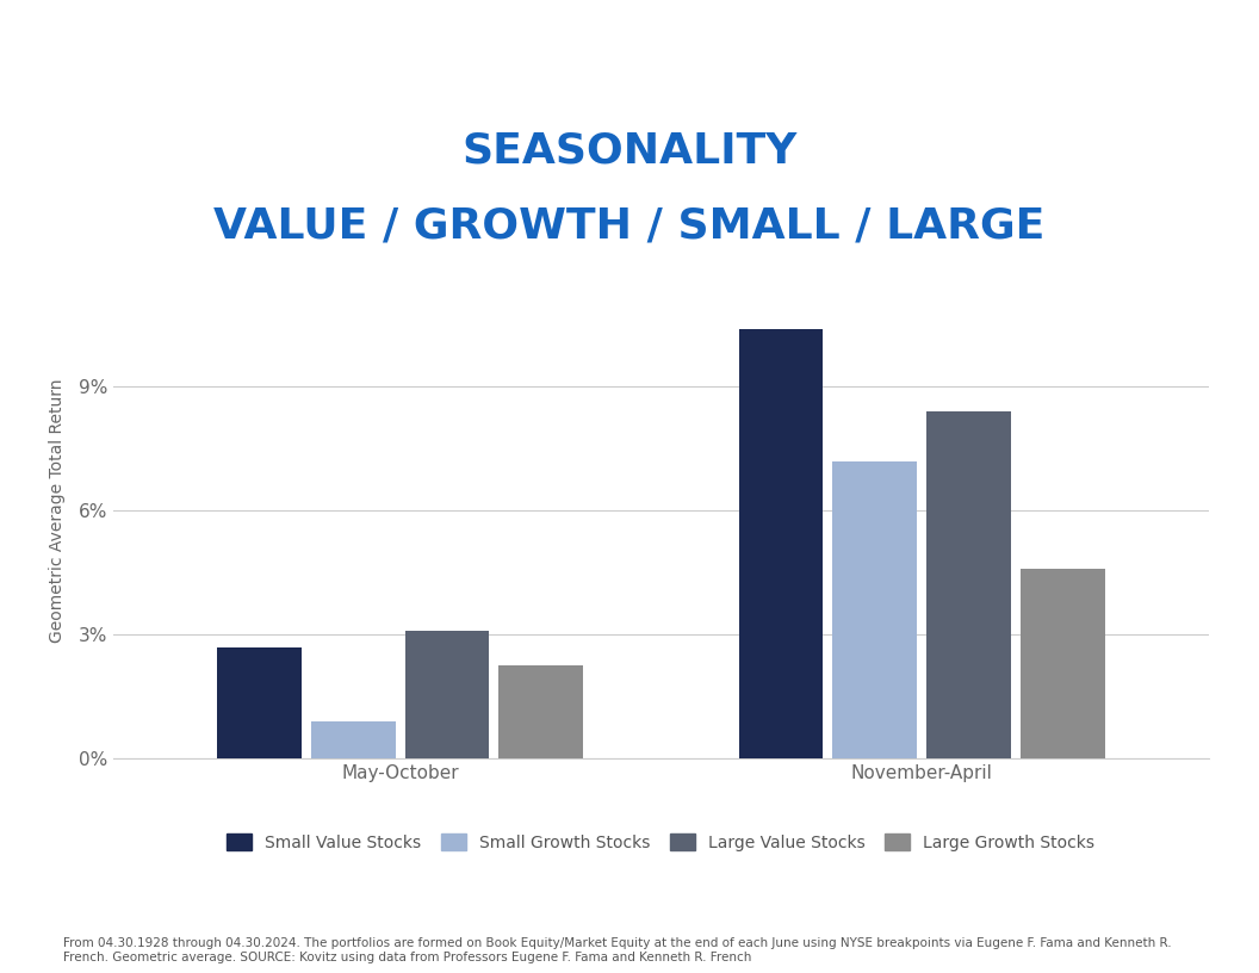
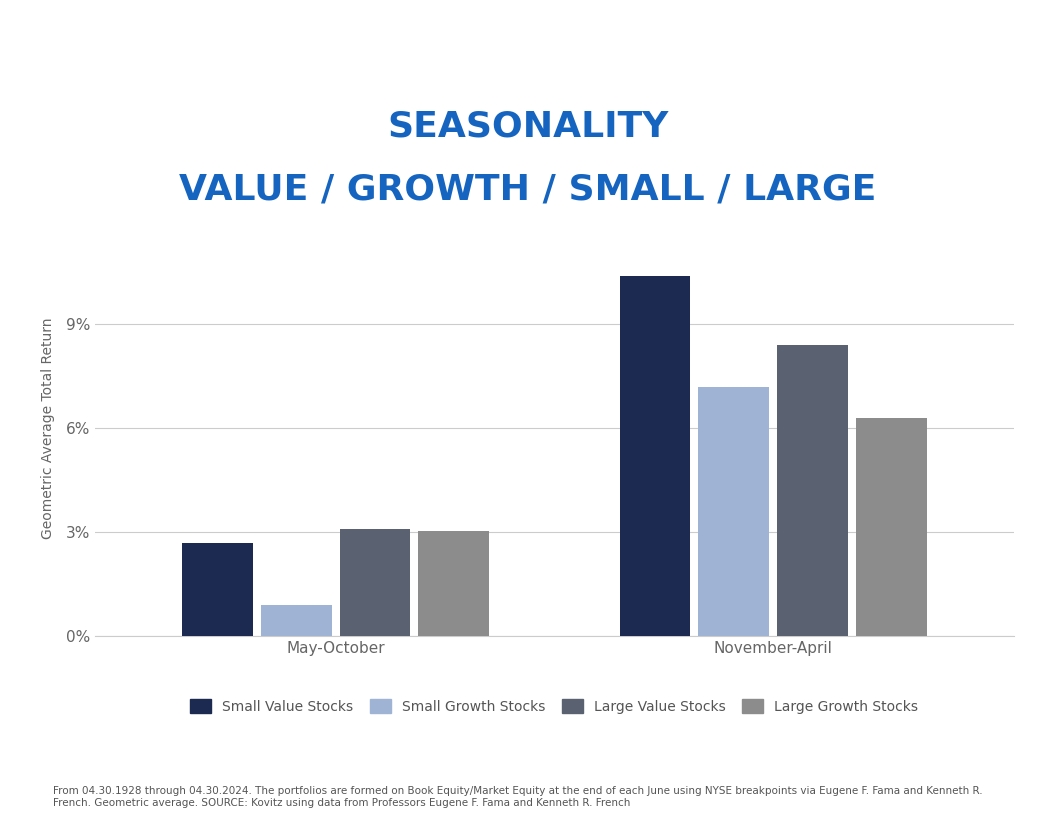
Large Growth Stocks/May-October: 2.25% -> 3.05%
Large Growth Stocks/November-April: 4.60% -> 6.30%
